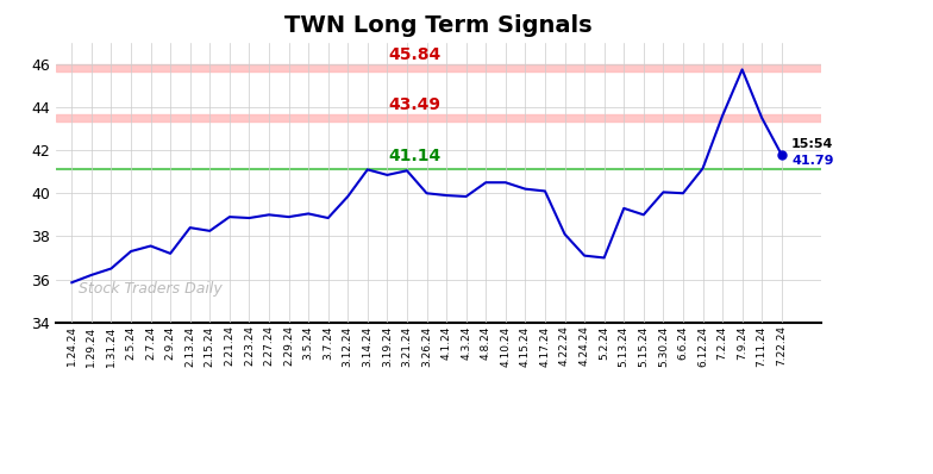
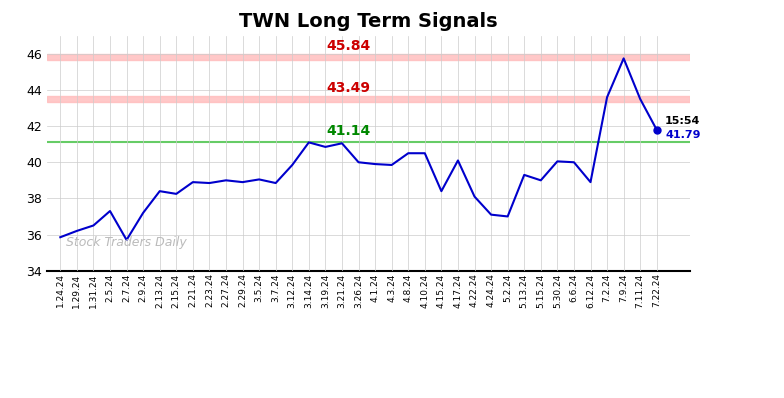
2.7.24: 37.5 -> 35.7
4.15.24: 40.2 -> 38.4
6.12.24: 41.1 -> 38.9
